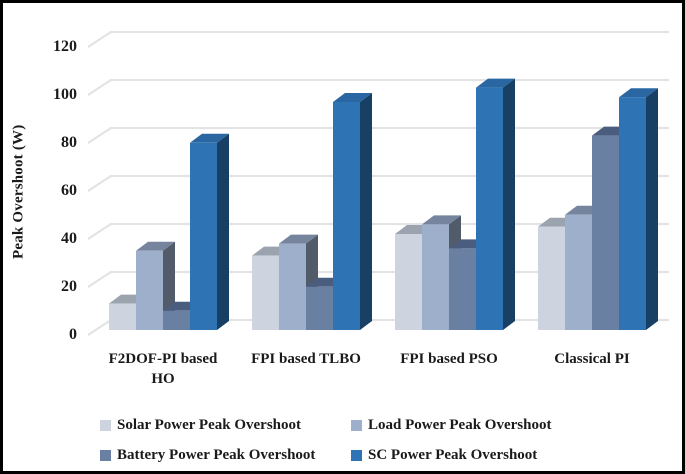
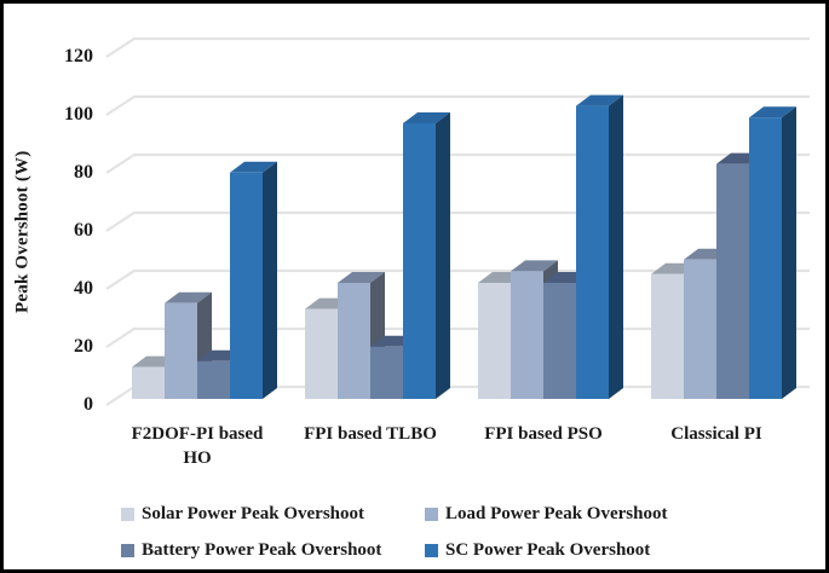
Battery Power Peak Overshoot/F2DOF-PI based HO: 8 -> 13
Load Power Peak Overshoot/FPI based TLBO: 36 -> 40
Battery Power Peak Overshoot/FPI based PSO: 34 -> 40
